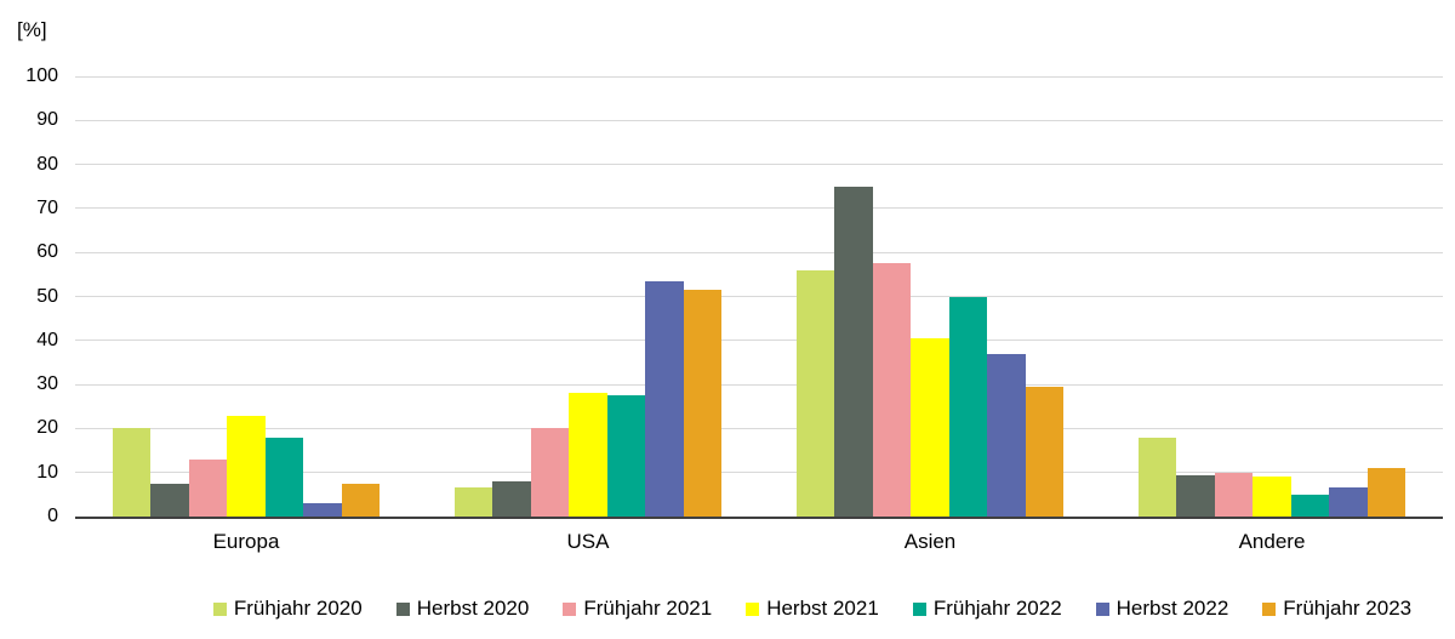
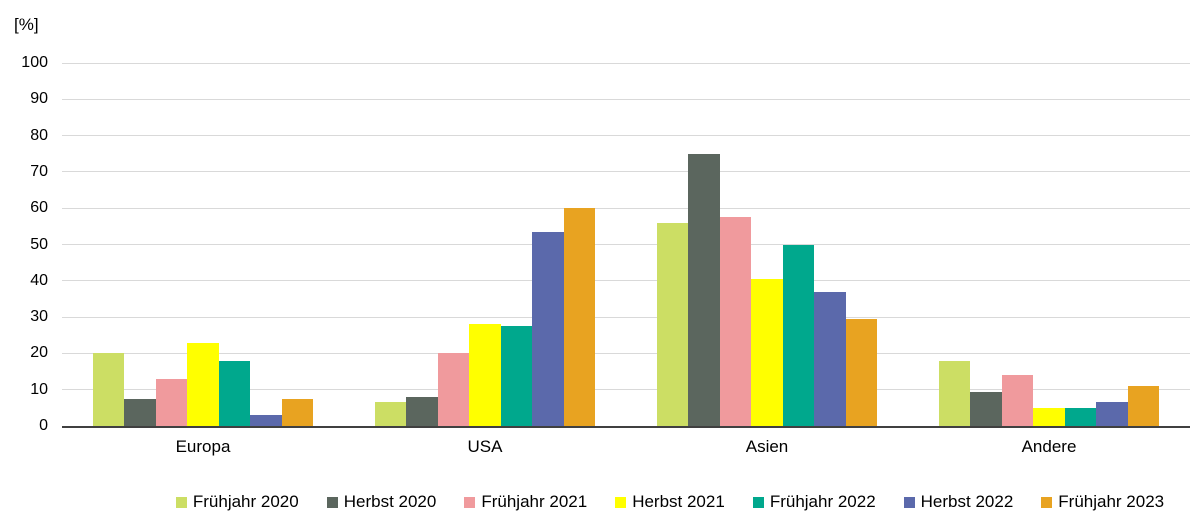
Frühjahr 2023/USA: 52 -> 60
Frühjahr 2021/Andere: 10 -> 14
Herbst 2021/Andere: 9 -> 5
